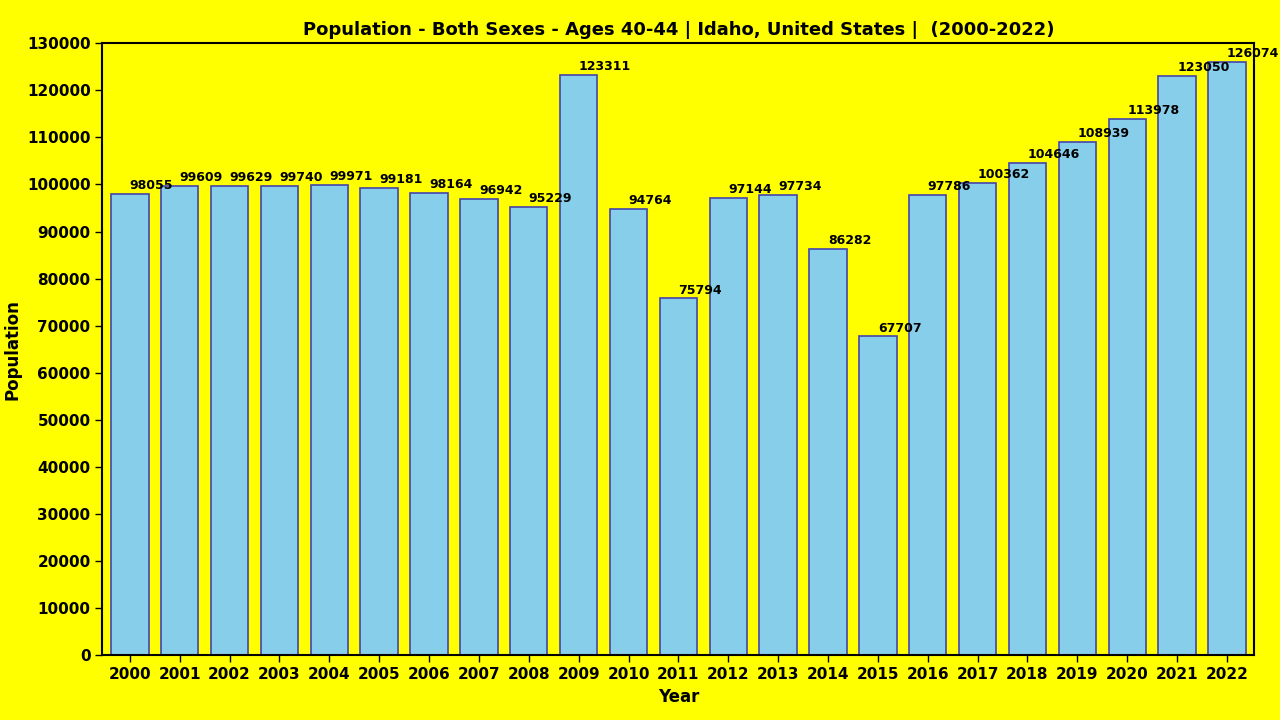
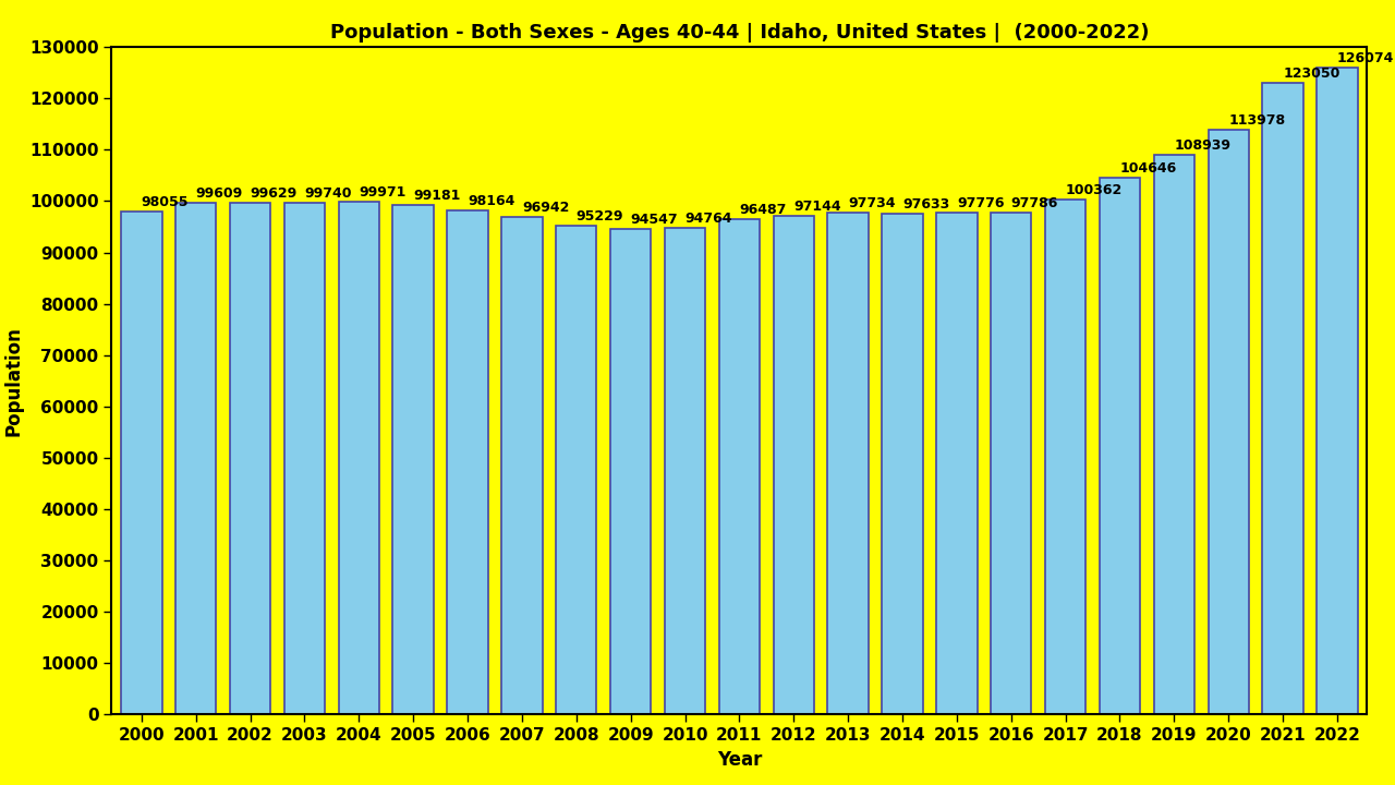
2009: 123311 -> 94547
2011: 75794 -> 96487
2014: 86282 -> 97633
2015: 67707 -> 97776
